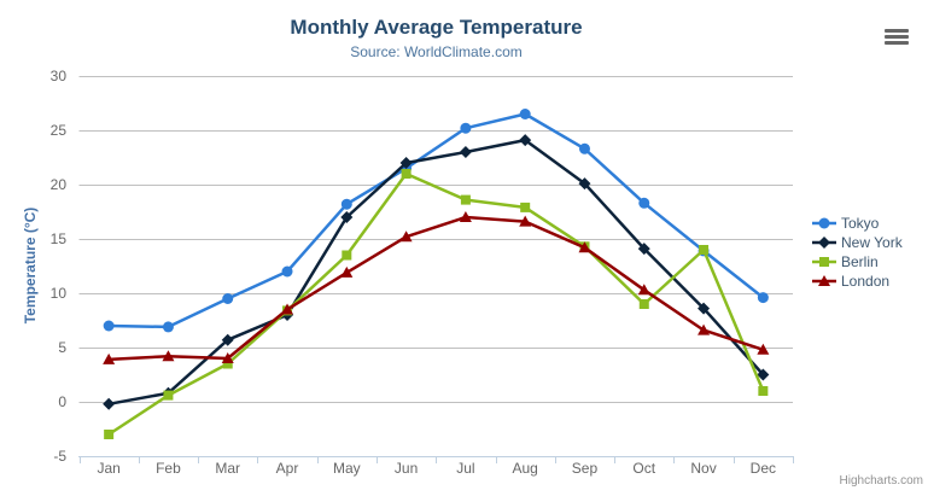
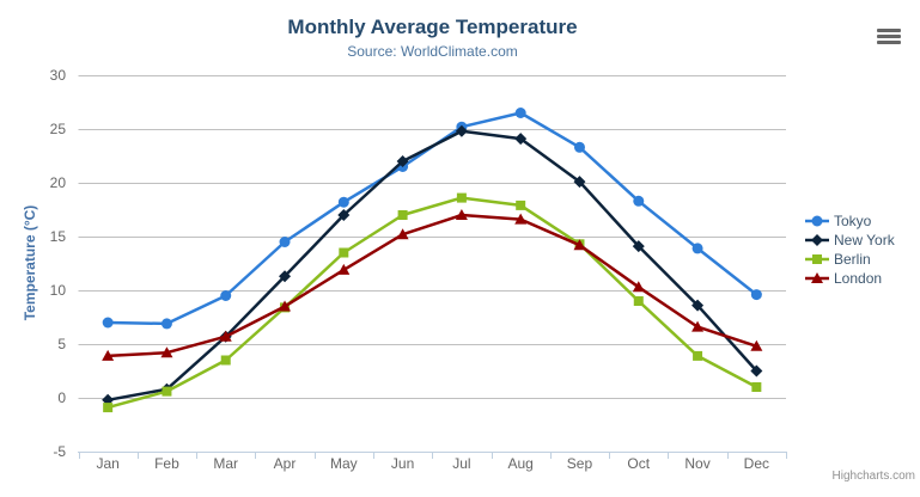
Berlin/Jan: -3 -> -1
London/Mar: 4 -> 6
Tokyo/Apr: 12 -> 14
New York/Apr: 8 -> 11
Berlin/Jun: 21 -> 17
New York/Jul: 23 -> 25
Berlin/Nov: 14 -> 4
